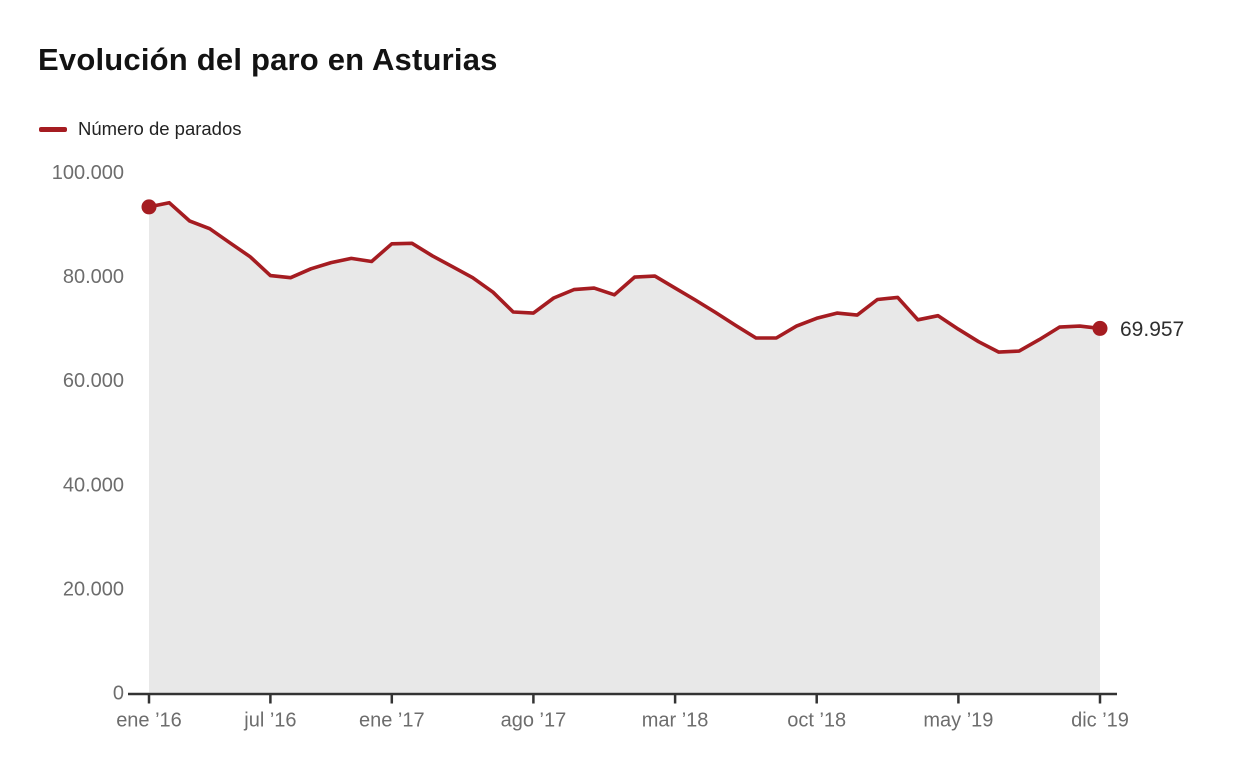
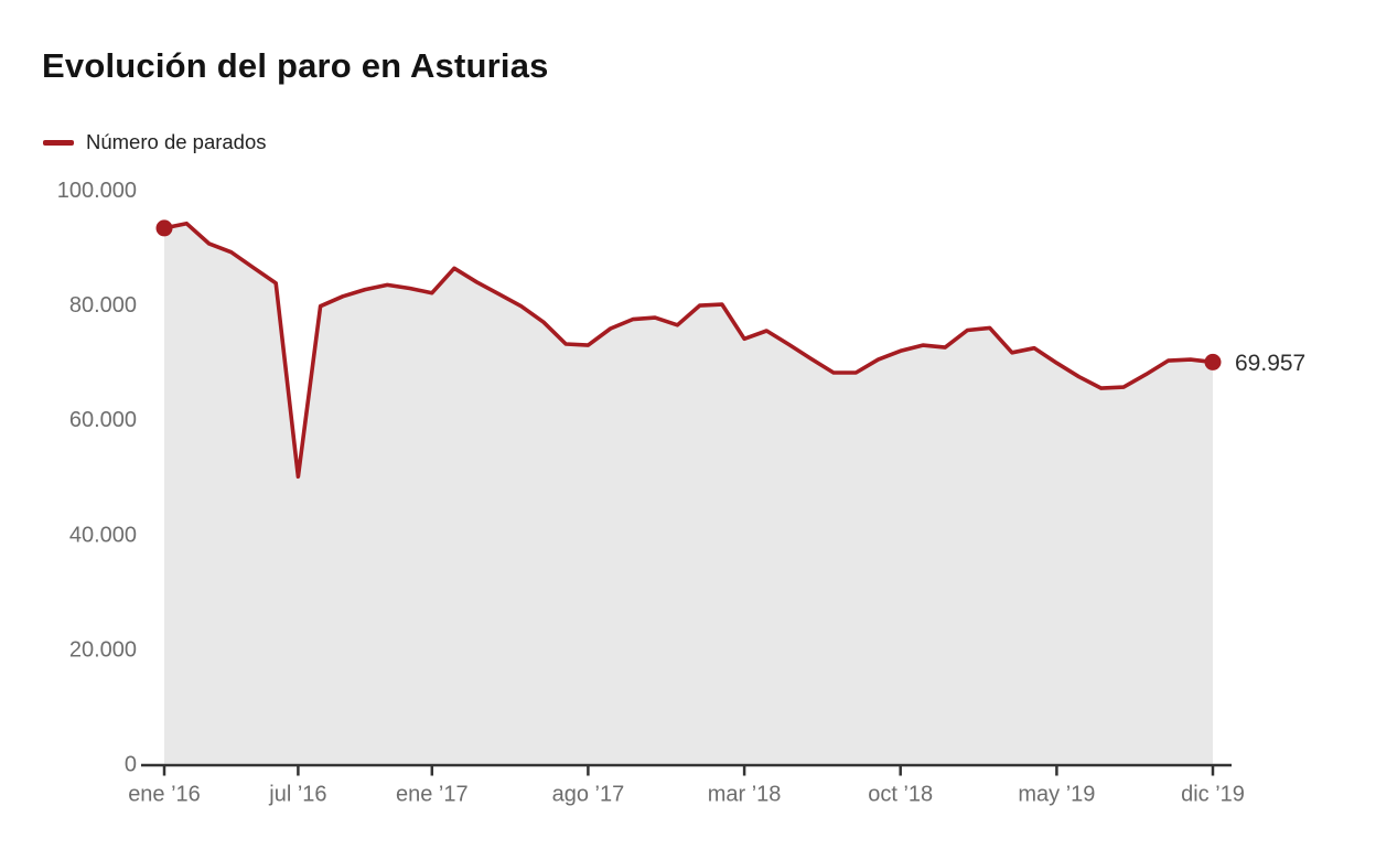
jul ’16: 80000 -> 50000
ene ’17: 86000 -> 82000
mar ’18: 78000 -> 74000
